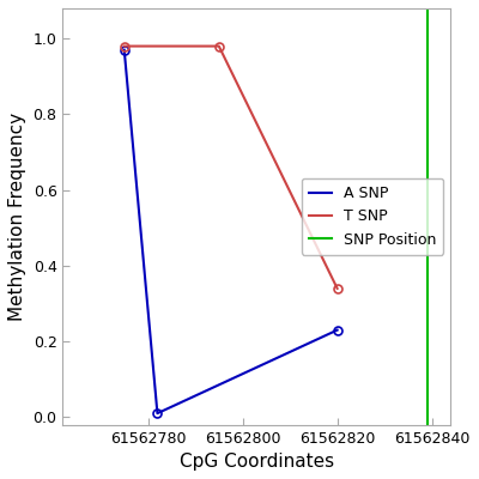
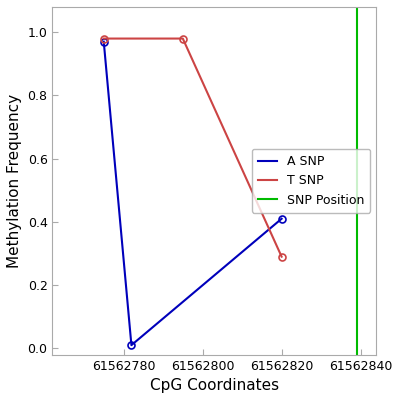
A SNP/61562820: 0.23 -> 0.41
T SNP/61562820: 0.34 -> 0.29
